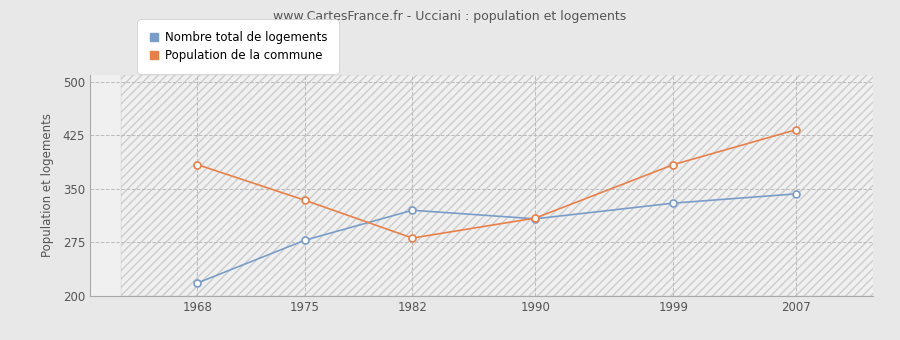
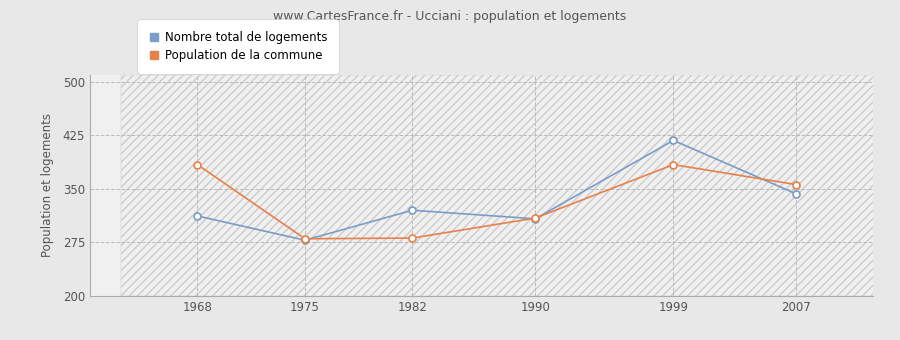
Nombre total de logements/1968: 218 -> 312
Population de la commune/1975: 334 -> 280
Nombre total de logements/1999: 330 -> 418
Population de la commune/2007: 433 -> 356
